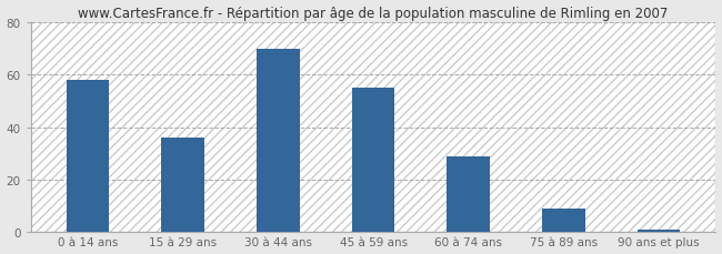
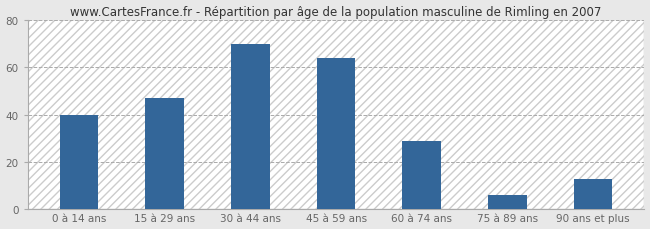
0 à 14 ans: 58 -> 40
15 à 29 ans: 36 -> 47
45 à 59 ans: 55 -> 64
75 à 89 ans: 9 -> 6
90 ans et plus: 1 -> 13
